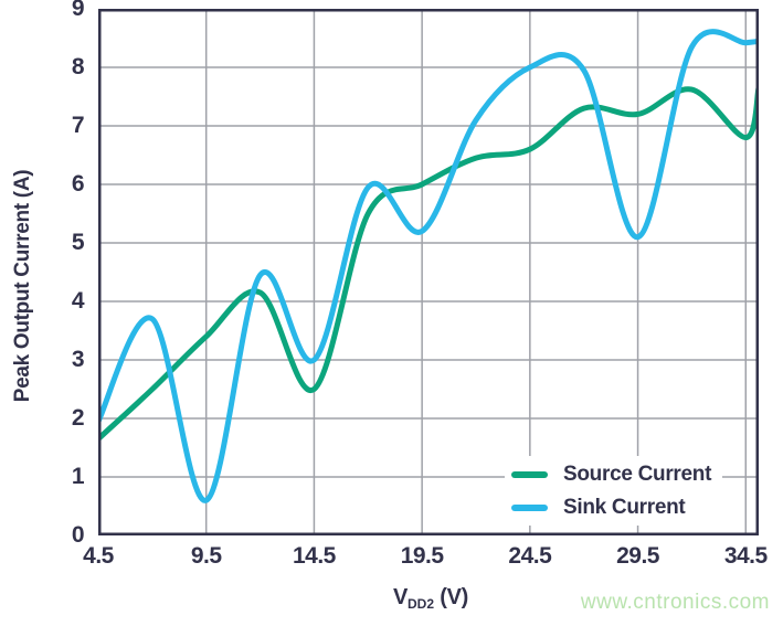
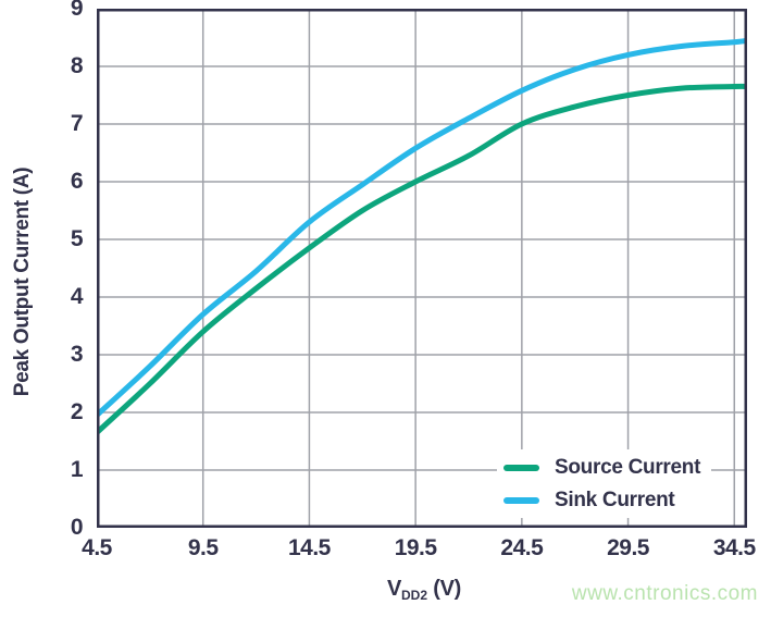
Sink Current/7: 3.7 -> 2.8
Sink Current/9.5: 0.6 -> 3.7
Source Current/14.5: 2.5 -> 4.8
Sink Current/14.5: 3.0 -> 5.3
Sink Current/19.5: 5.2 -> 6.6
Source Current/24.5: 6.6 -> 7.0
Sink Current/24.5: 8.0 -> 7.6
Source Current/29.5: 7.2 -> 7.5
Sink Current/29.5: 5.1 -> 8.2
Source Current/34.5: 6.8 -> 7.7
